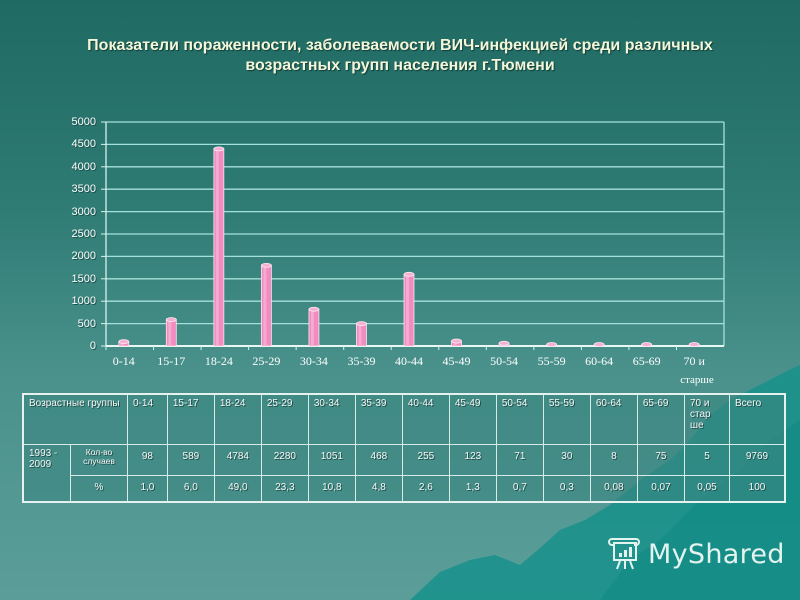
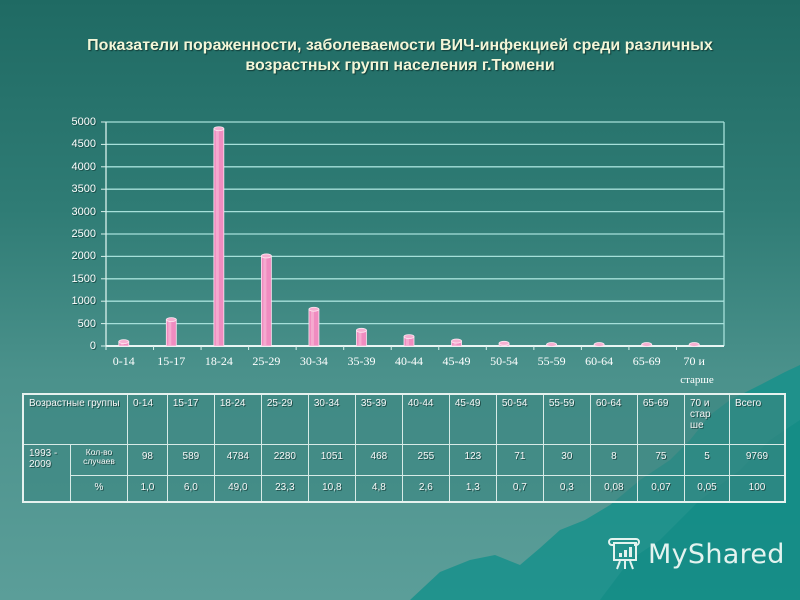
18-24: 4400 -> 4800
25-29: 1800 -> 2000
35-39: 500 -> 400
40-44: 1600 -> 200
